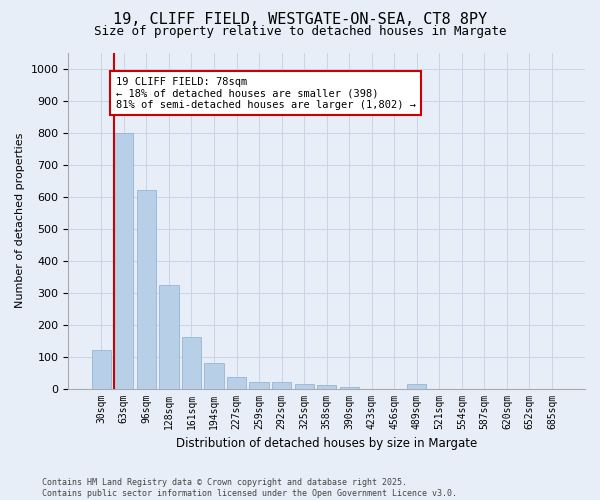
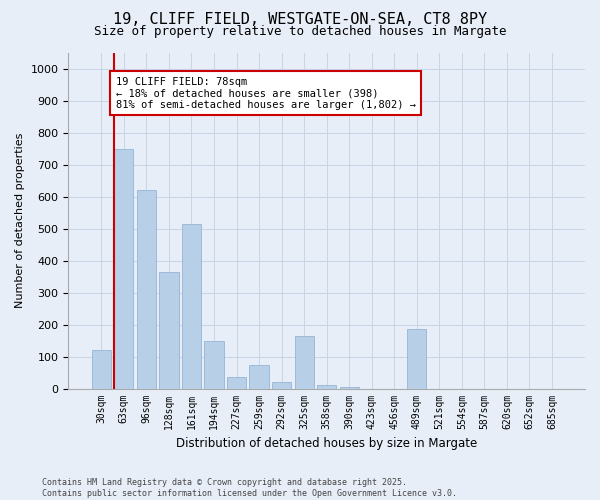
63sqm: 800 -> 750
128sqm: 325 -> 365
161sqm: 160 -> 515
194sqm: 80 -> 150
259sqm: 22 -> 75
325sqm: 15 -> 165
489sqm: 14 -> 185
